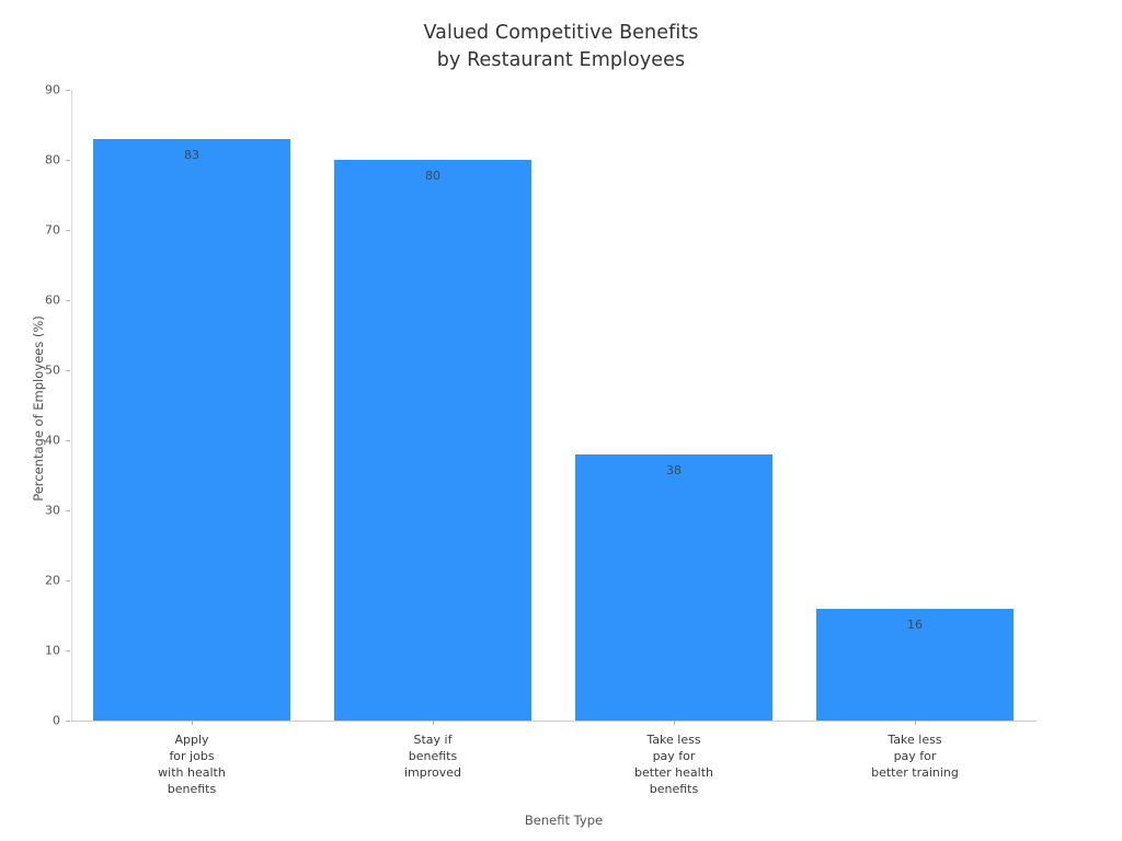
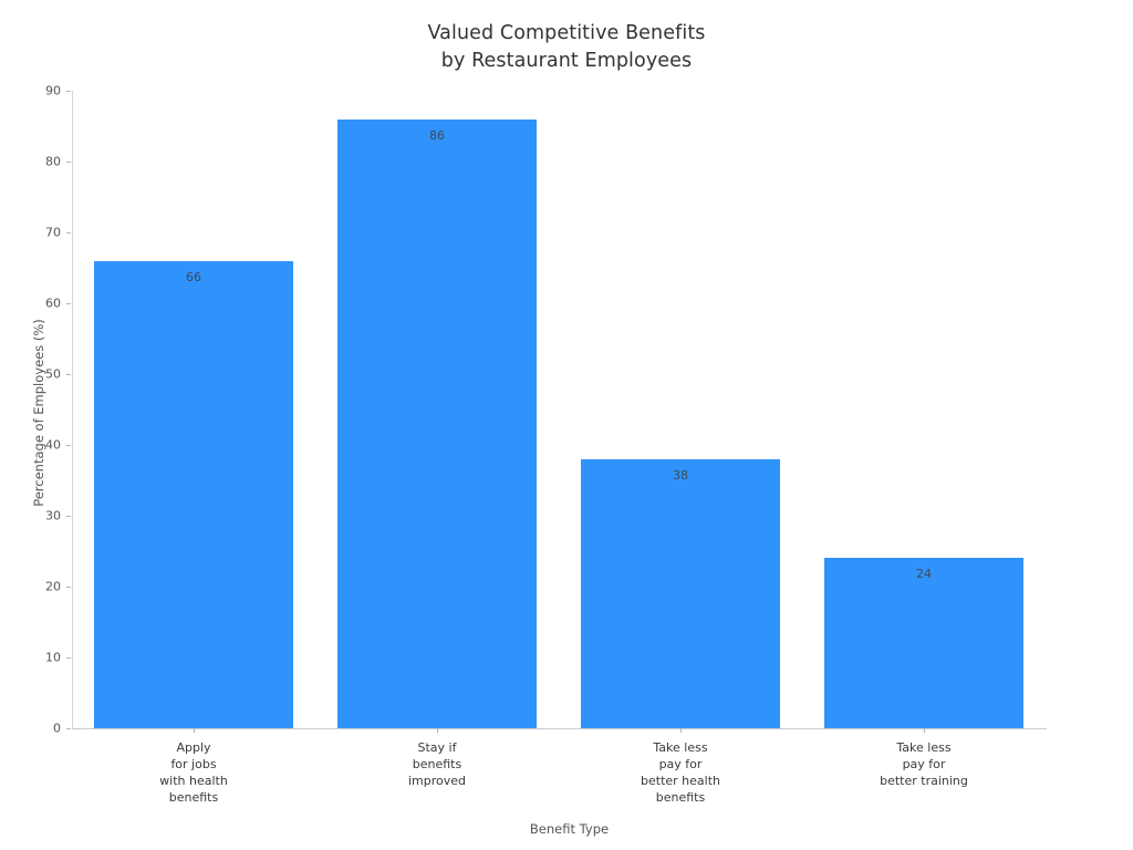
Apply for jobs with health benefits: 83 -> 66
Stay if benefits improved: 80 -> 86
Take less pay for better training: 16 -> 24
